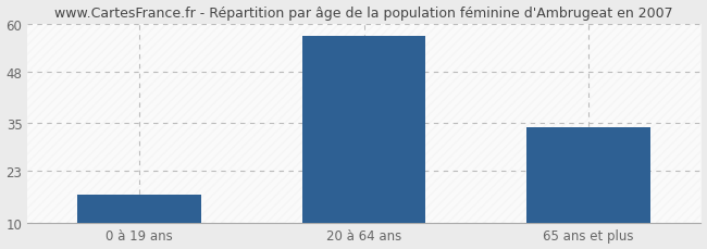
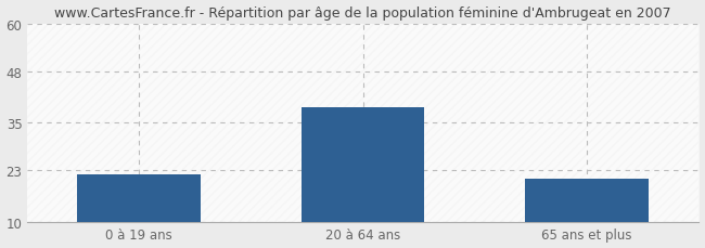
0 à 19 ans: 17 -> 22
20 à 64 ans: 57 -> 39
65 ans et plus: 34 -> 21
